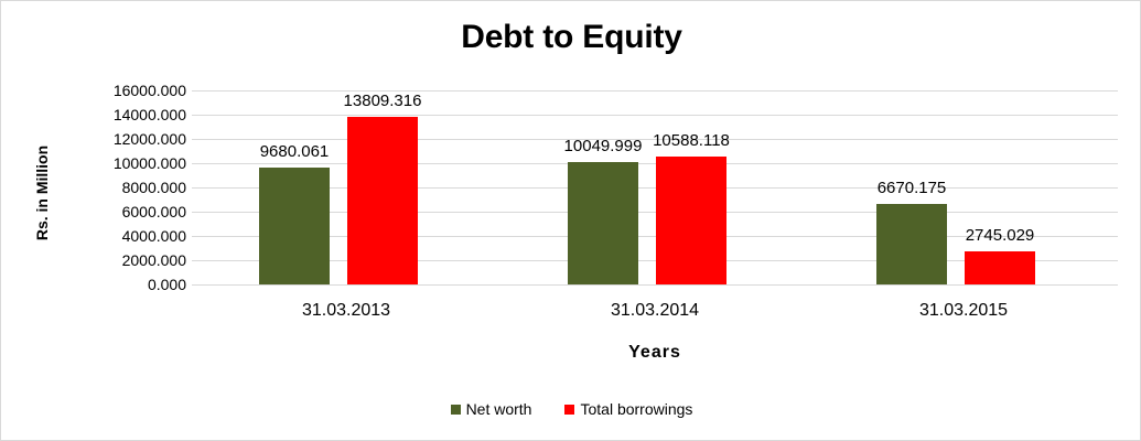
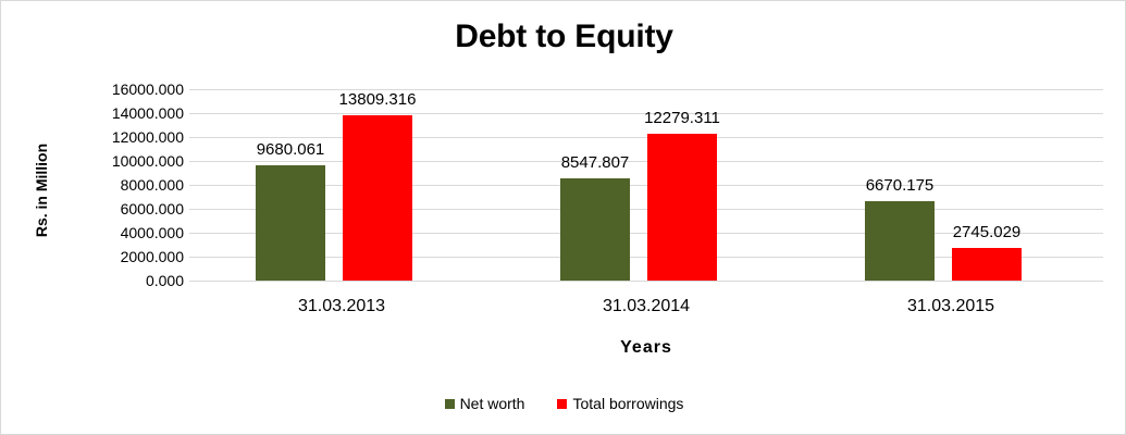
Net worth/31.03.2014: 10049.999 -> 8547.807
Total borrowings/31.03.2014: 10588.118 -> 12279.311
